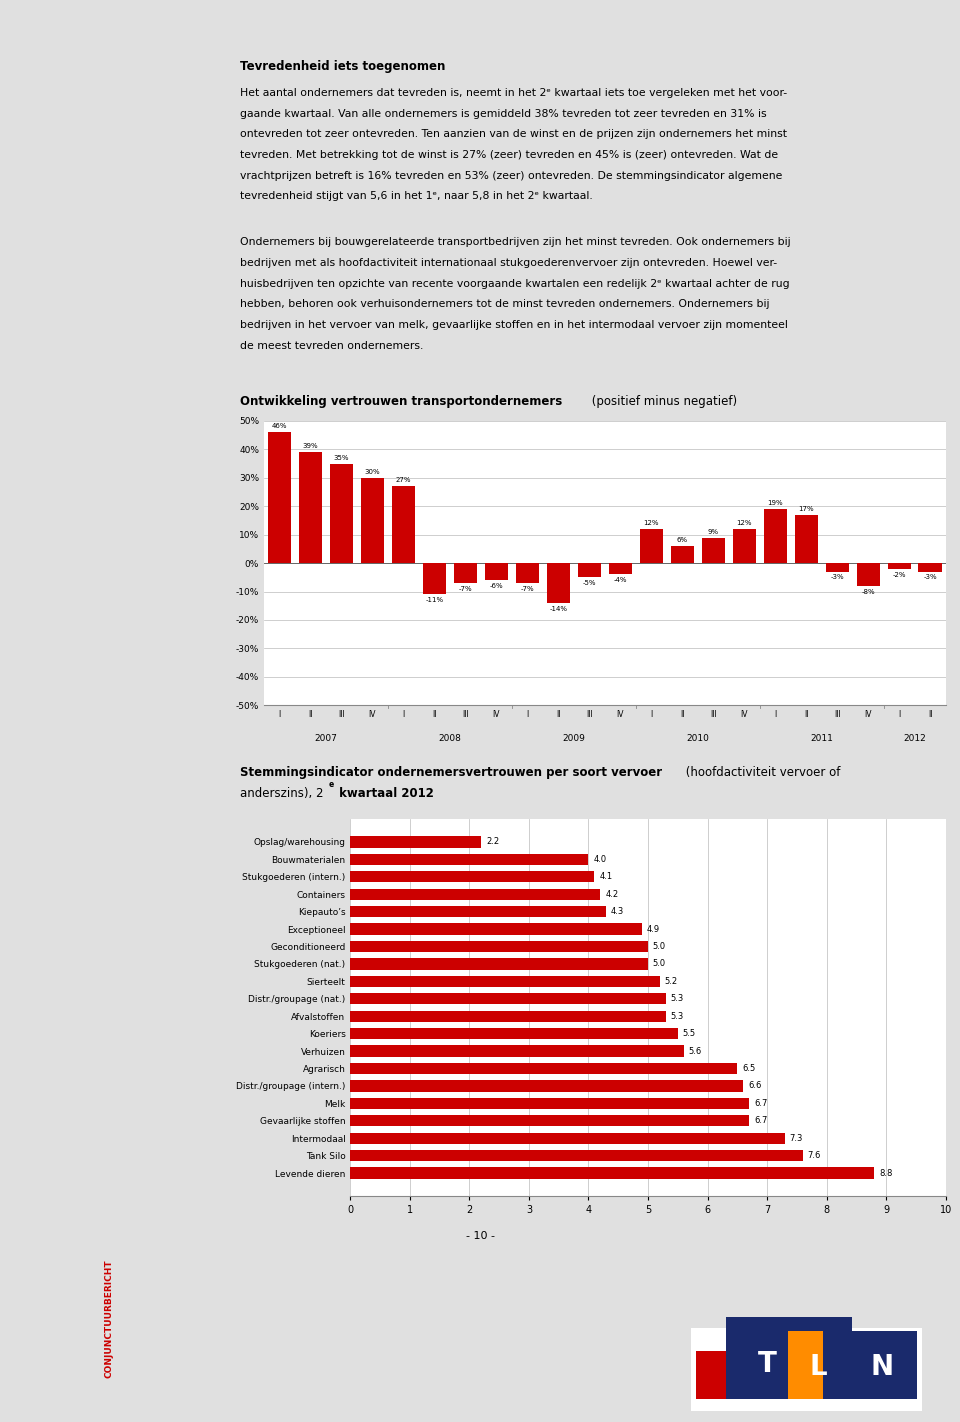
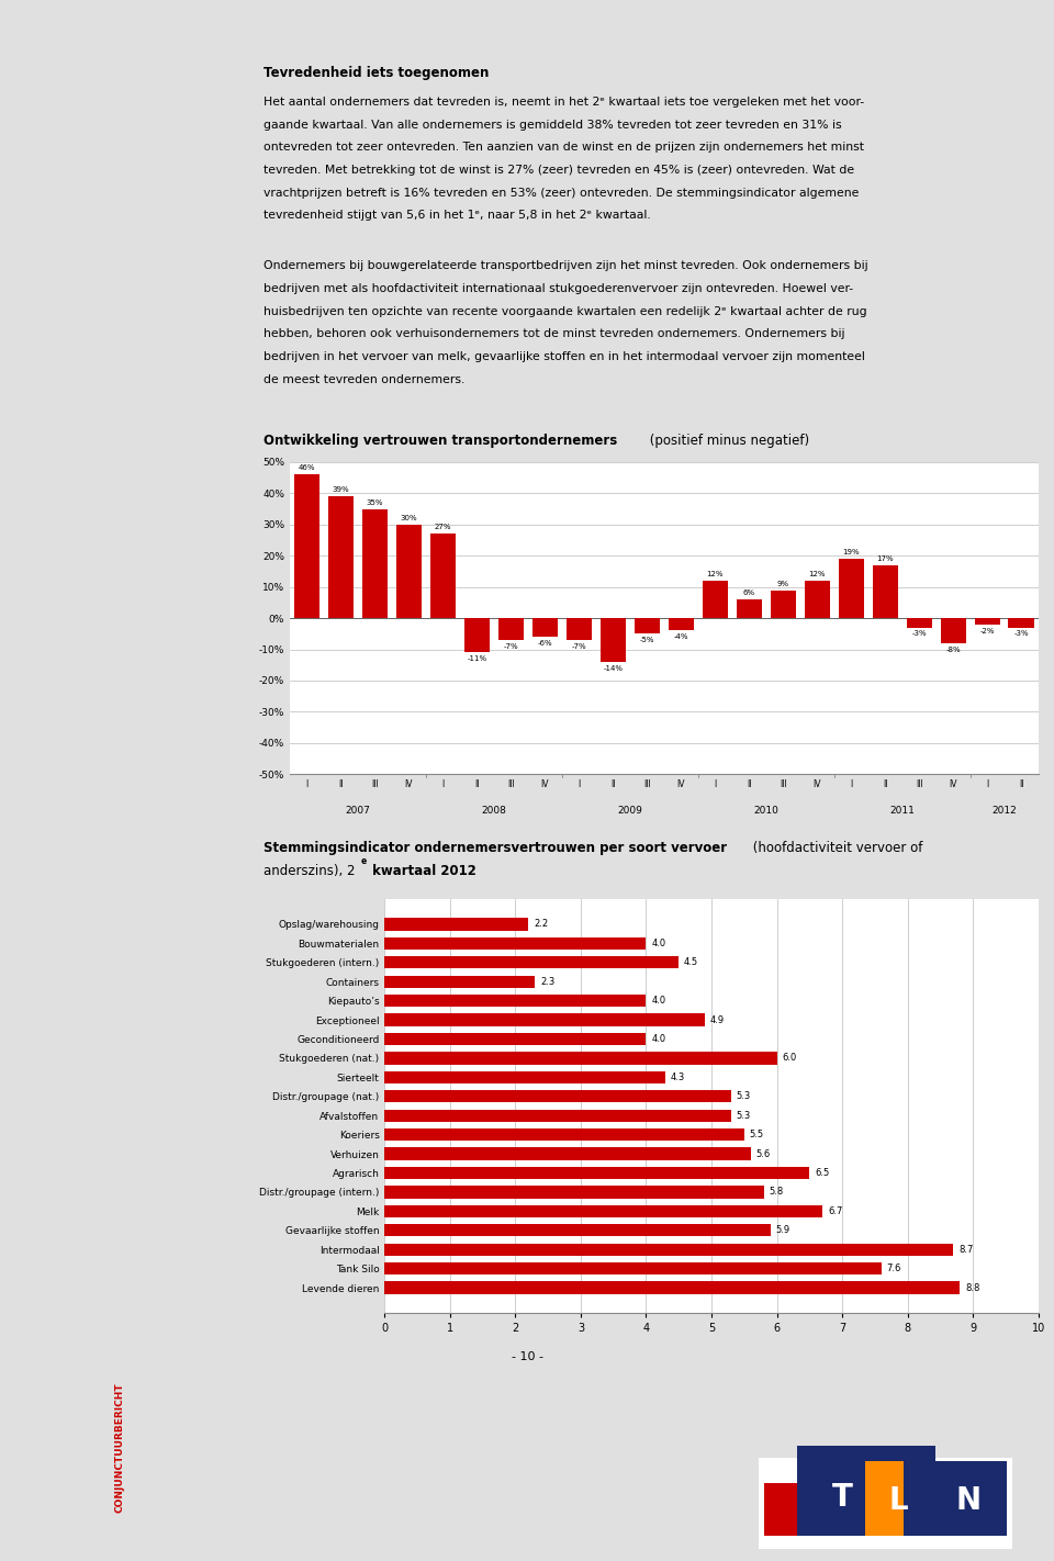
Stukgoederen (intern.): 4.1 -> 4.5
Containers: 4.2 -> 2.3
Kiepauto’s: 4.3 -> 4.0
Geconditioneerd: 5.0 -> 4.0
Stukgoederen (nat.): 5.0 -> 6.0
Sierteelt: 5.2 -> 4.3
Distr./groupage (intern.): 6.6 -> 5.8
Gevaarlijke stoffen: 6.7 -> 5.9
Intermodaal: 7.3 -> 8.7
